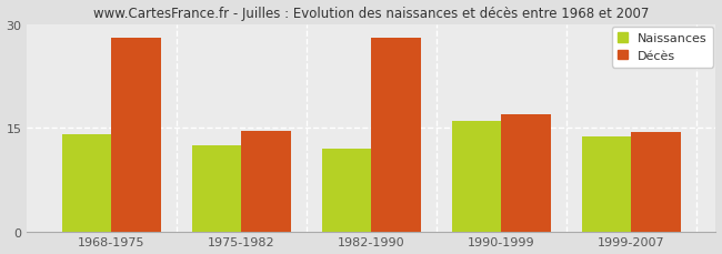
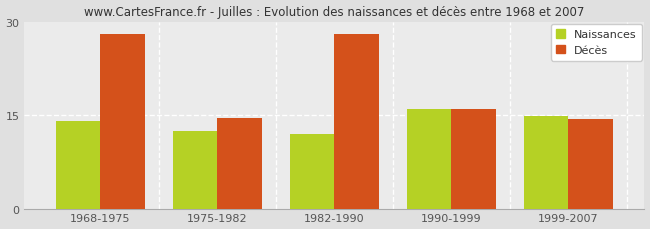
Décès/1990-1999: 17.0 -> 16.0
Naissances/1999-2007: 13.8 -> 14.8
